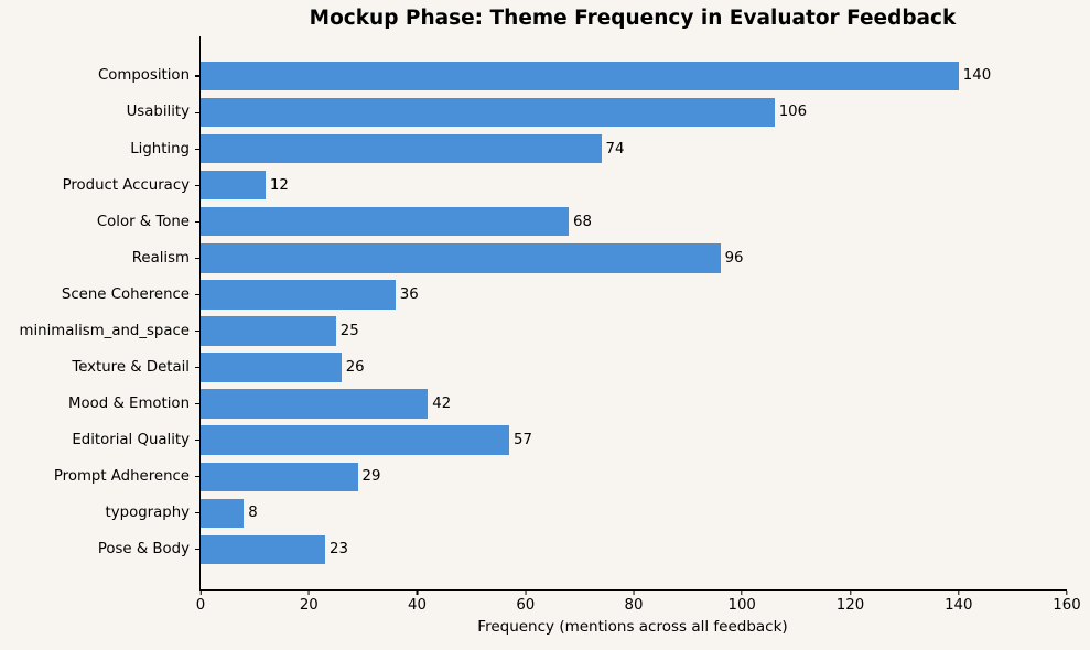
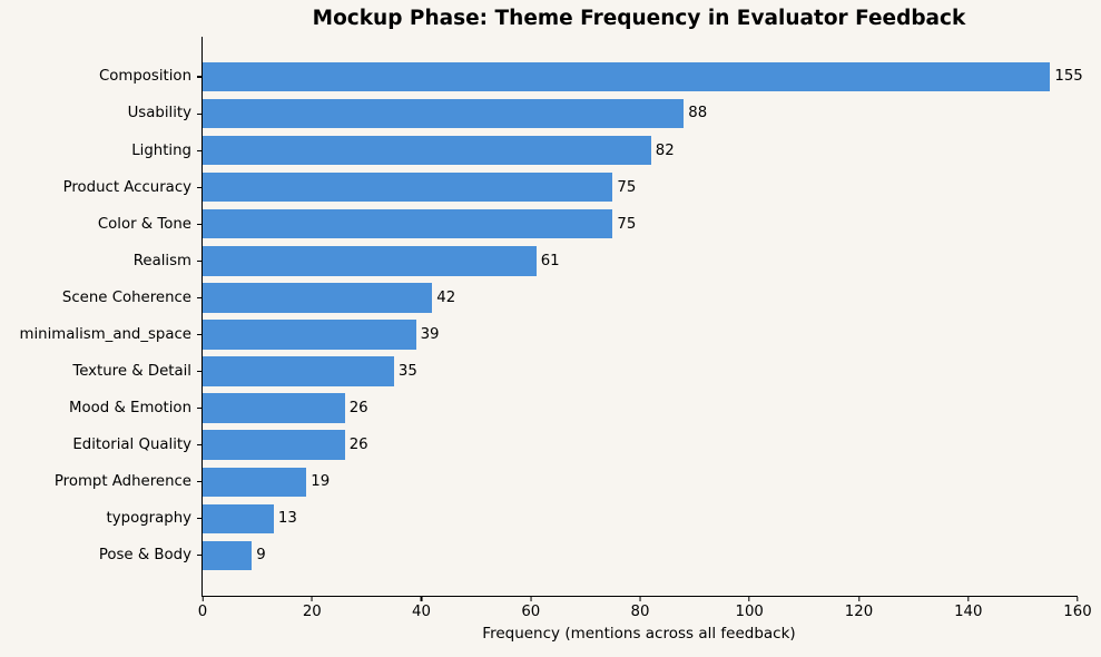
Composition: 140 -> 155
Usability: 106 -> 88
Lighting: 74 -> 82
Product Accuracy: 12 -> 75
Color & Tone: 68 -> 75
Realism: 96 -> 61
Scene Coherence: 36 -> 42
minimalism_and_space: 25 -> 39
Texture & Detail: 26 -> 35
Mood & Emotion: 42 -> 26
Editorial Quality: 57 -> 26
Prompt Adherence: 29 -> 19
typography: 8 -> 13
Pose & Body: 23 -> 9
